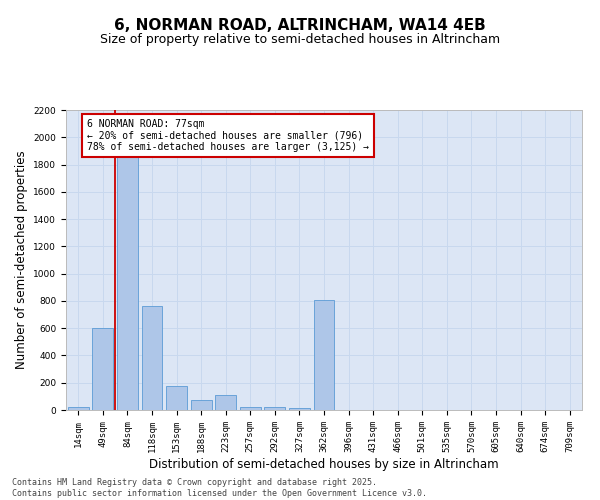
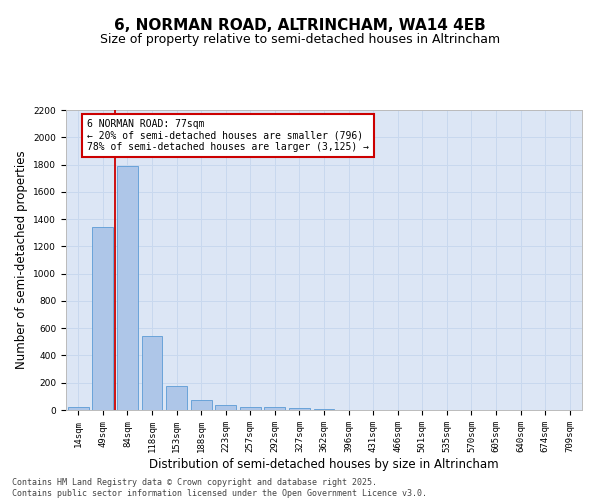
49sqm: 600 -> 1340
84sqm: 1860 -> 1790
118sqm: 760 -> 540
223sqm: 110 -> 40
362sqm: 810 -> 0
